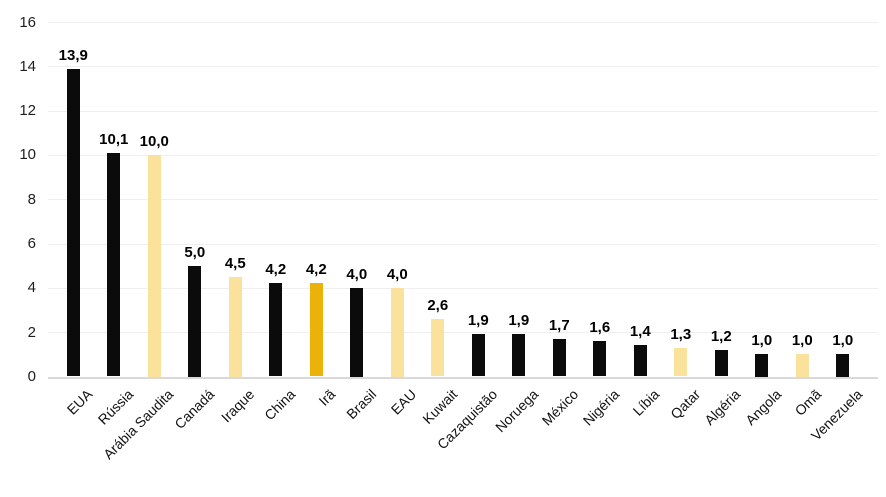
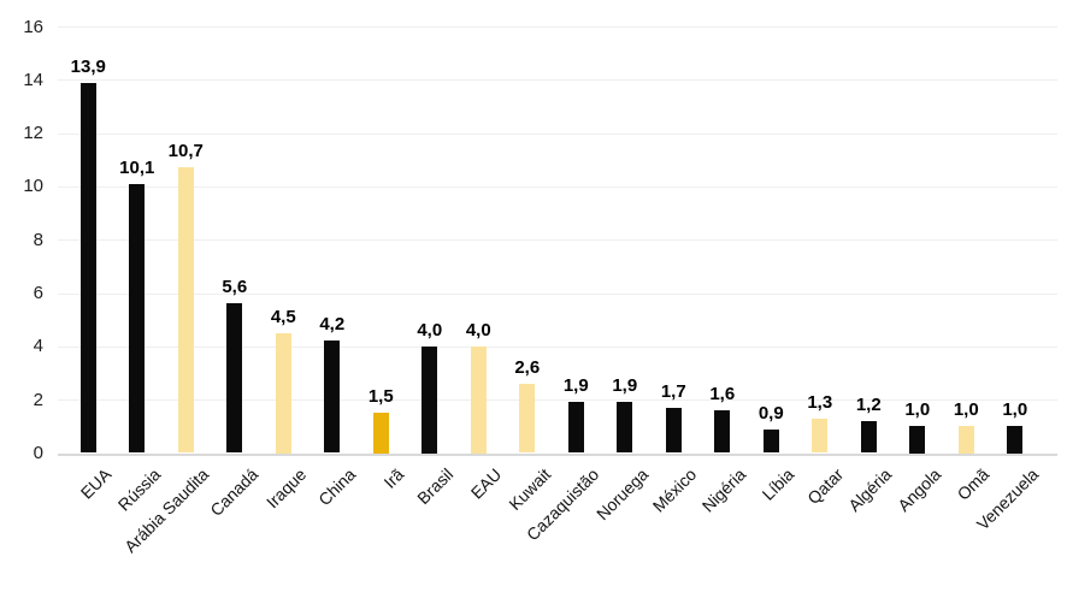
Arábia Saudita: 10,0 -> 10,7
Canadá: 5,0 -> 5,6
Irã: 4,2 -> 1,5
Líbia: 1,4 -> 0,9
